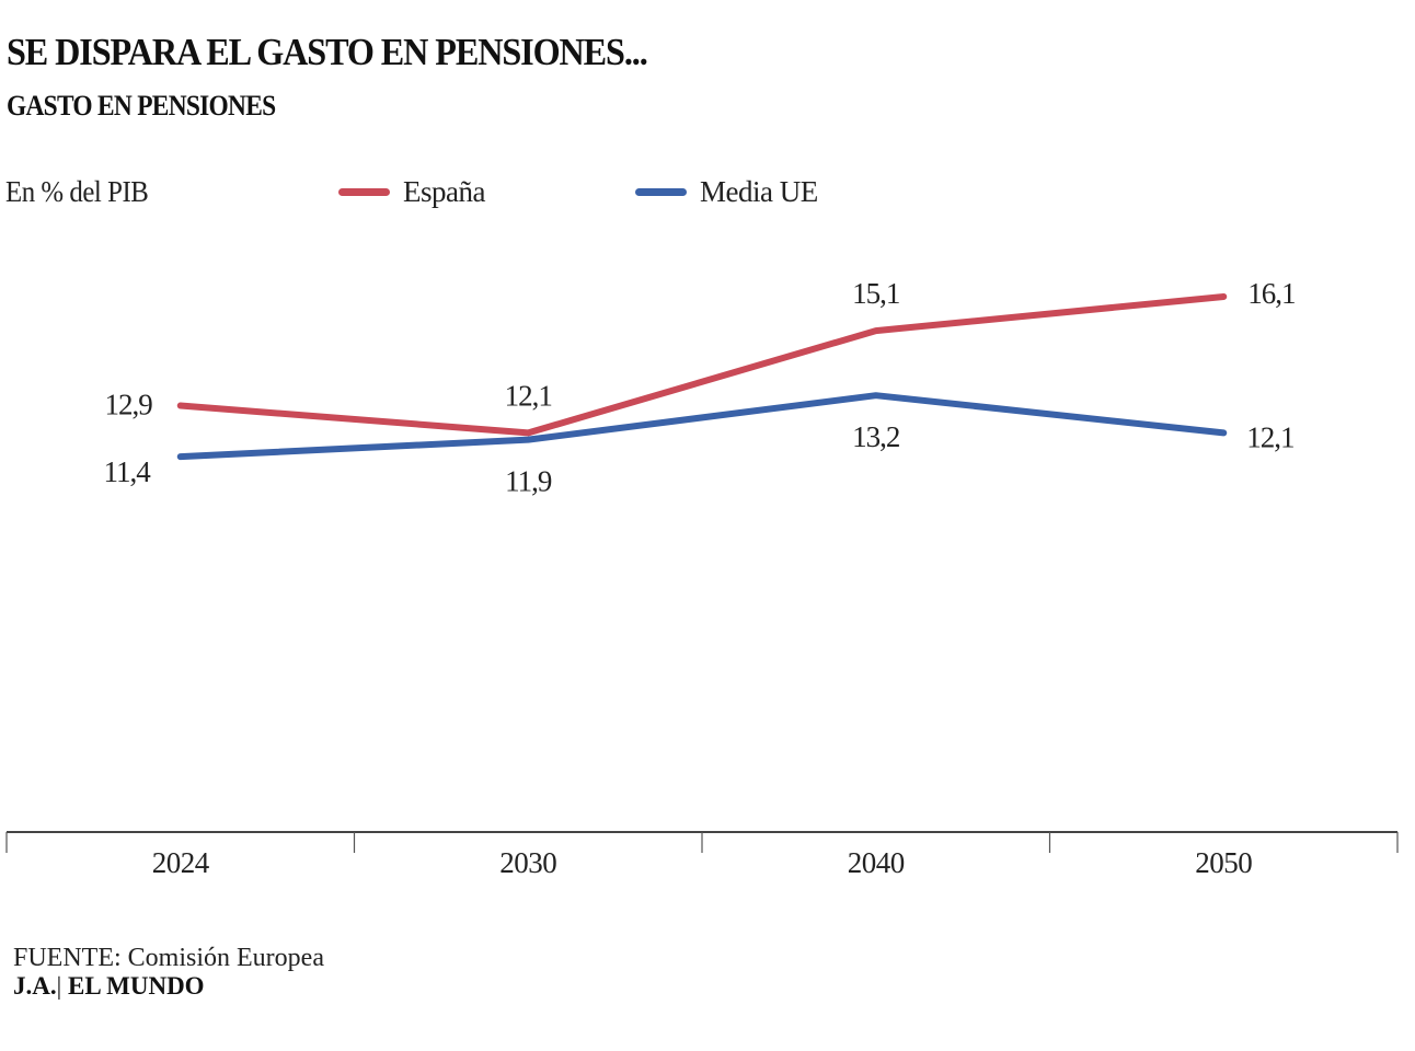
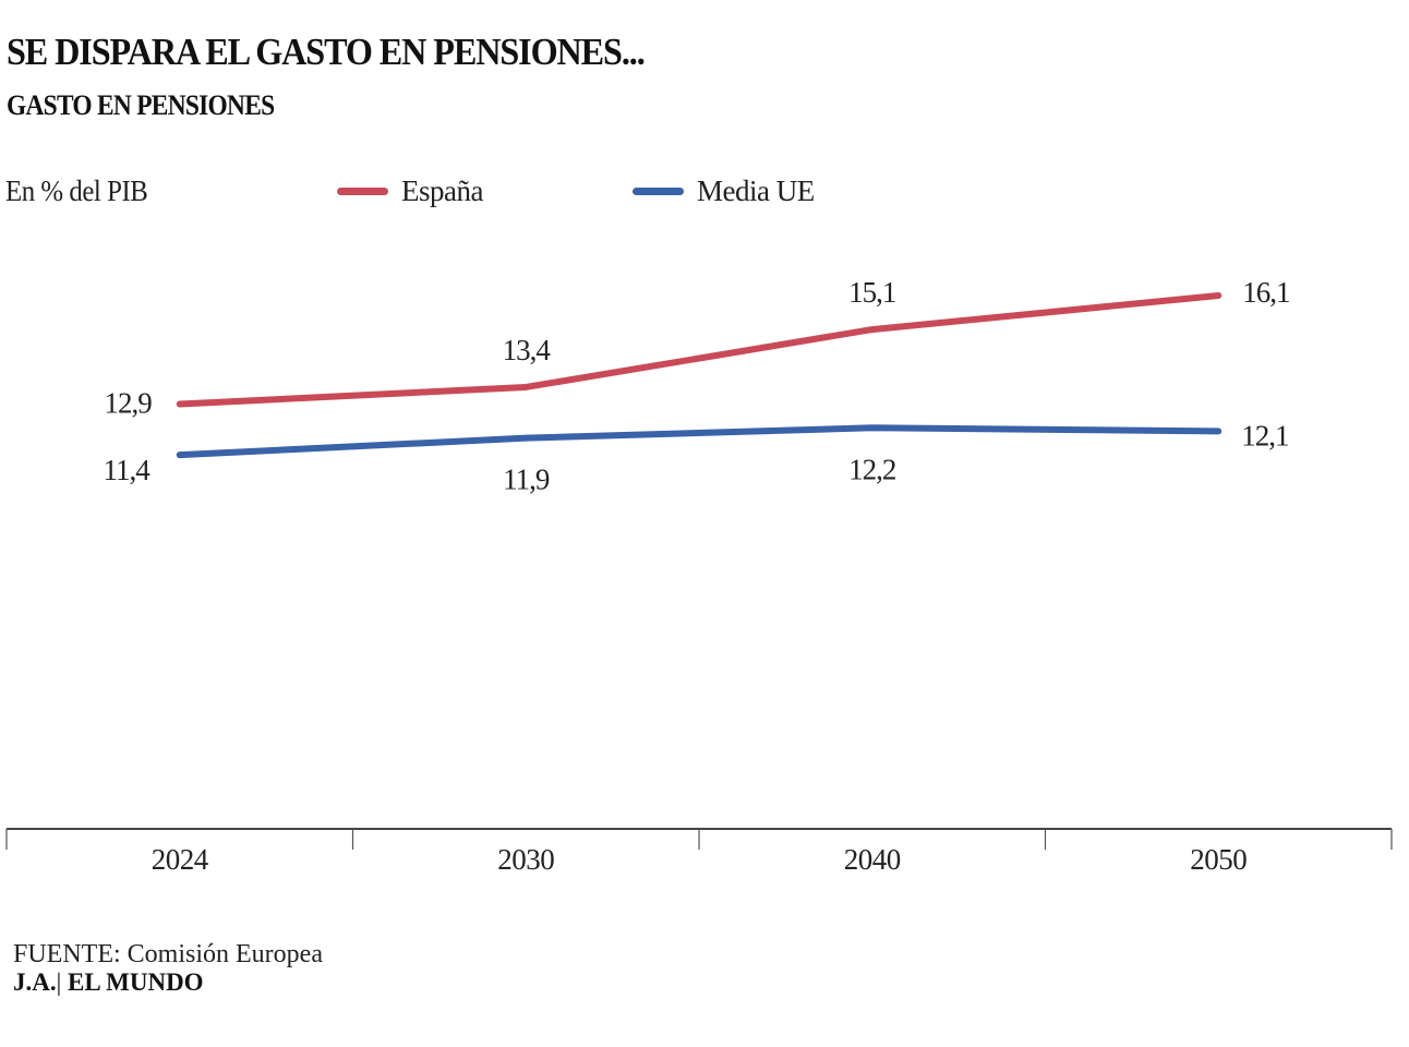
España/2030: 12,1 -> 13,4
Media UE/2040: 13,2 -> 12,2
